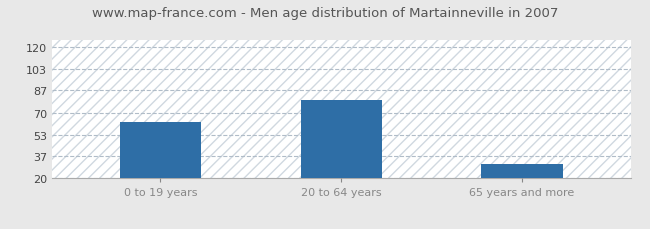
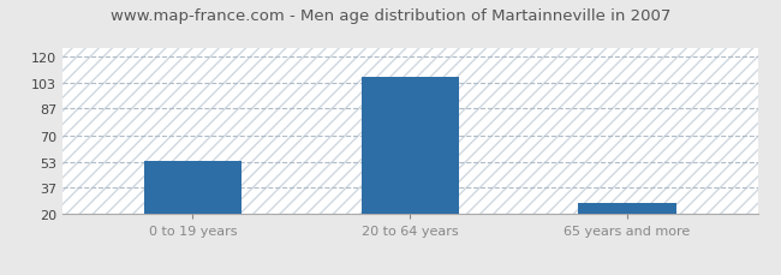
0 to 19 years: 63 -> 54
20 to 64 years: 80 -> 107
65 years and more: 31 -> 27
